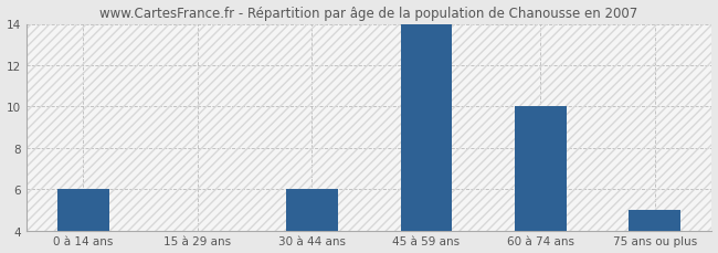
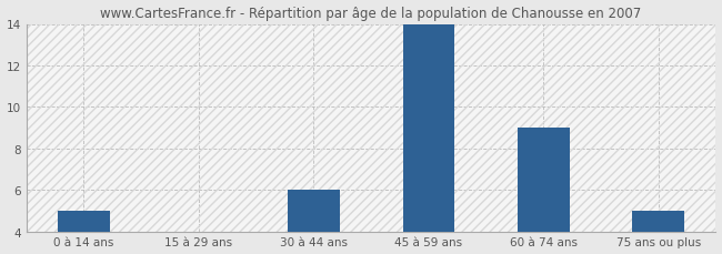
0 à 14 ans: 6 -> 5
60 à 74 ans: 10 -> 9
